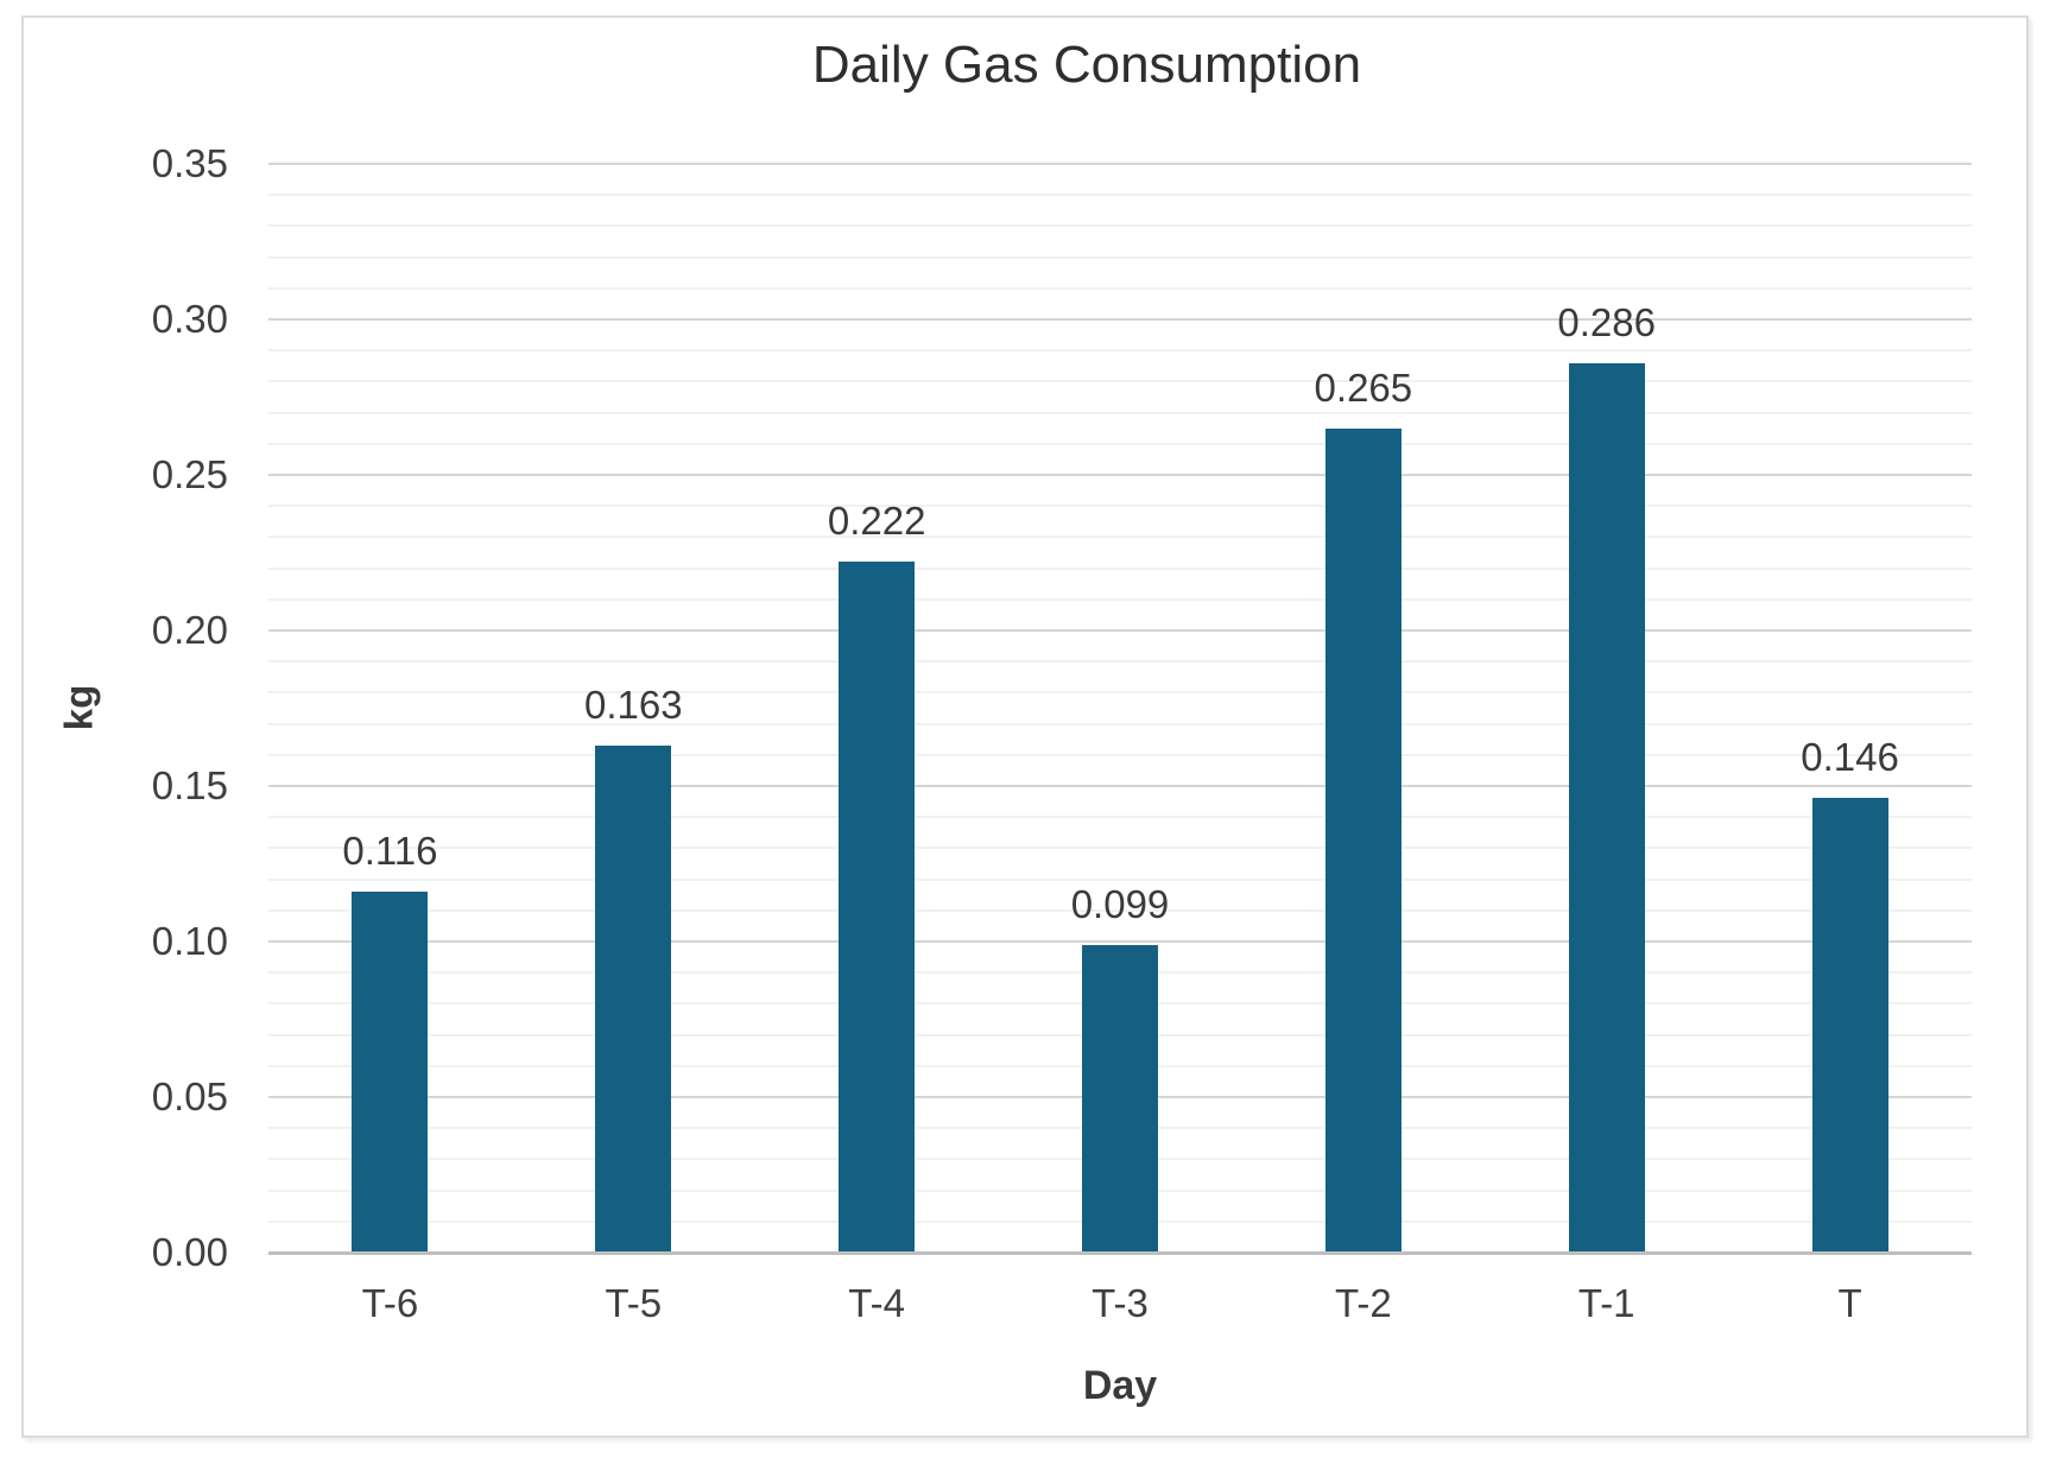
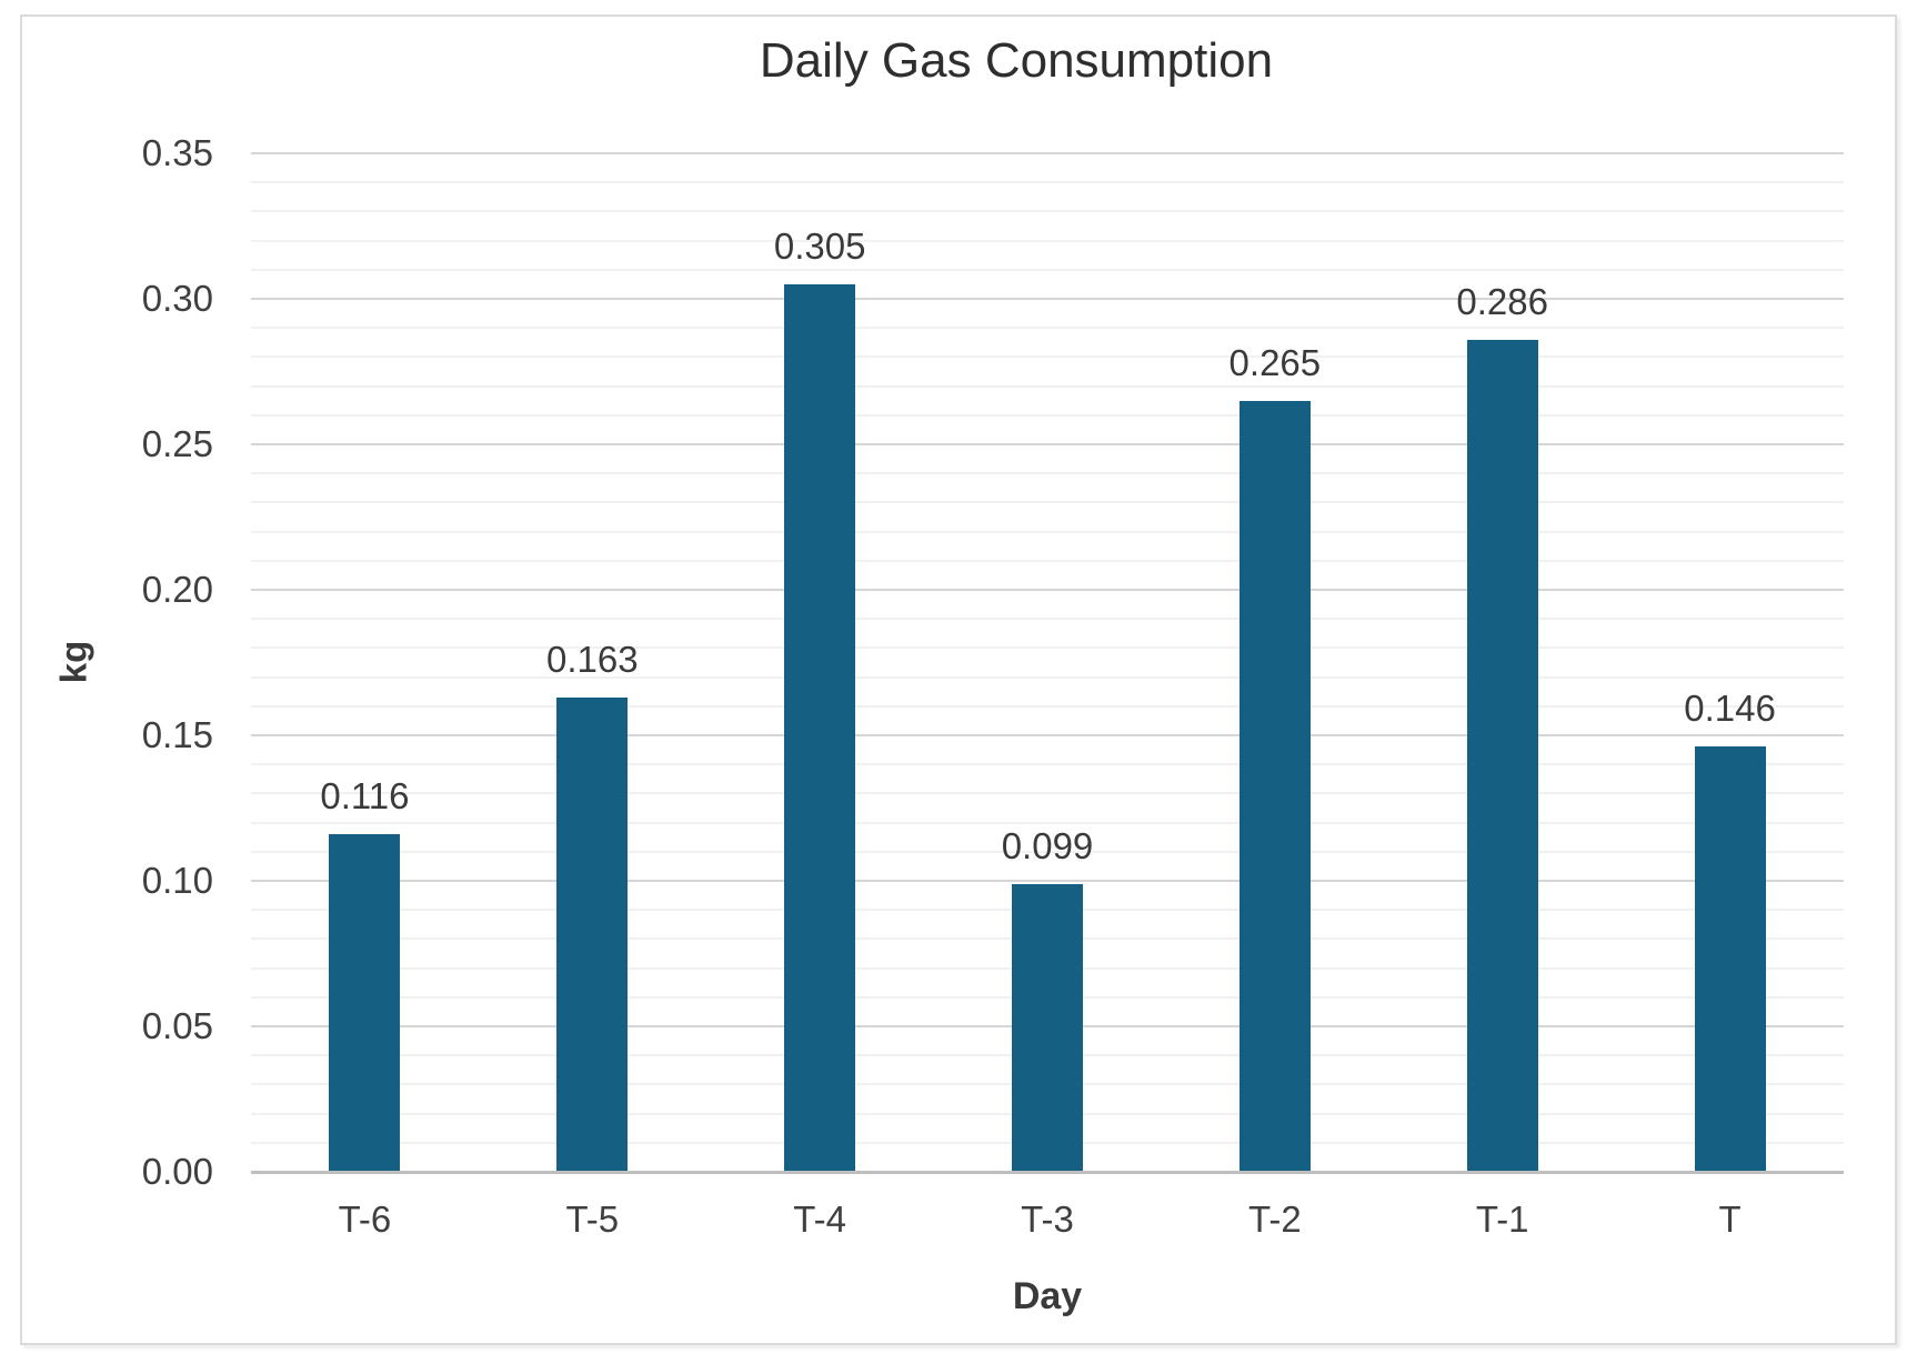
T-4: 0.222 -> 0.305
